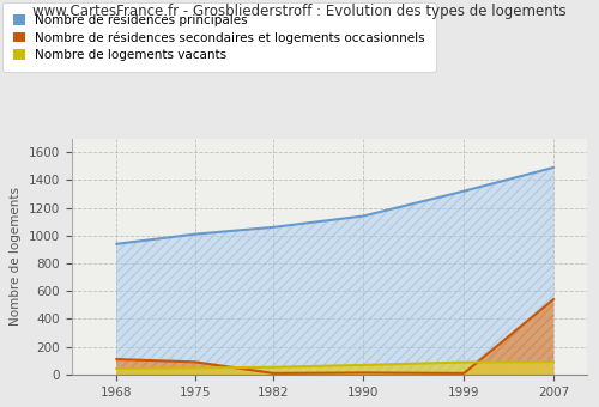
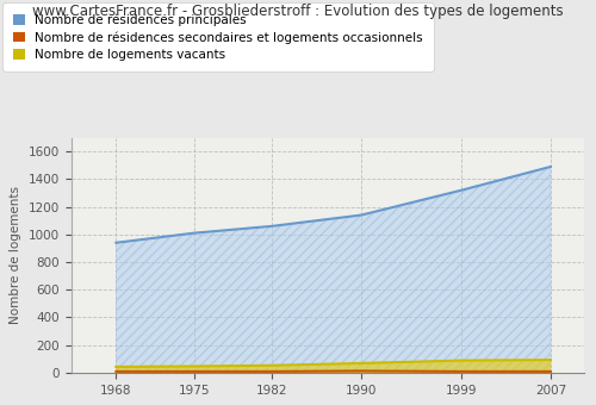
Nombre de résidences secondaires et logements occasionnels/1968: 110 -> 10
Nombre de résidences secondaires et logements occasionnels/1975: 90 -> 10
Nombre de résidences secondaires et logements occasionnels/2007: 540 -> 10
